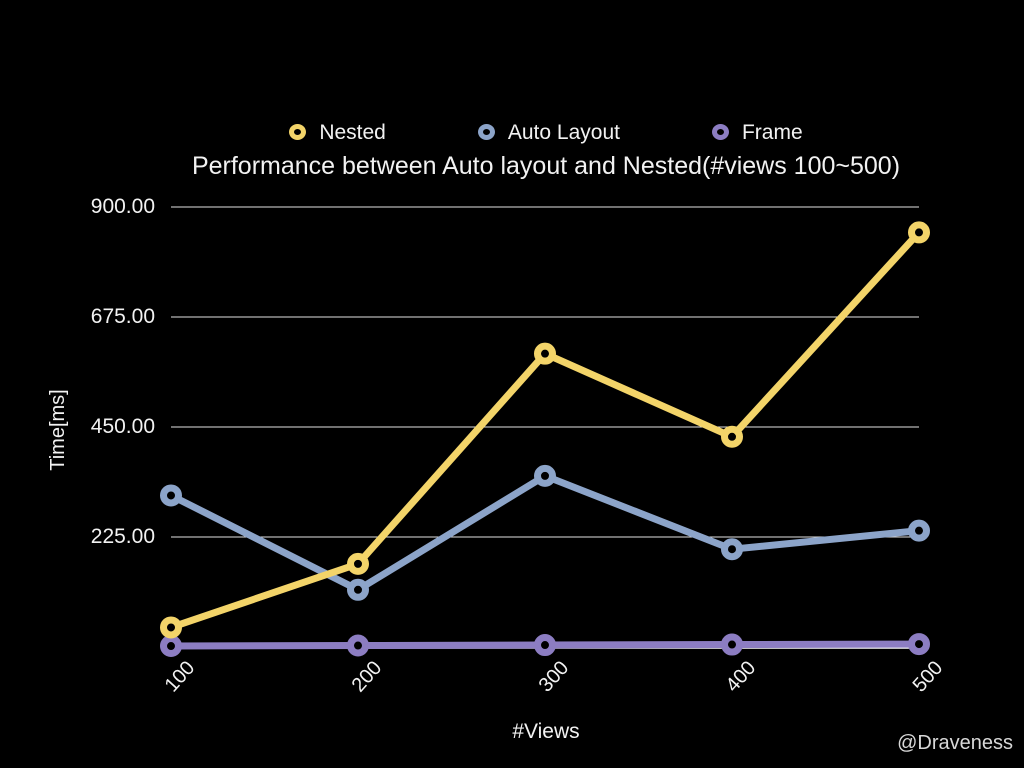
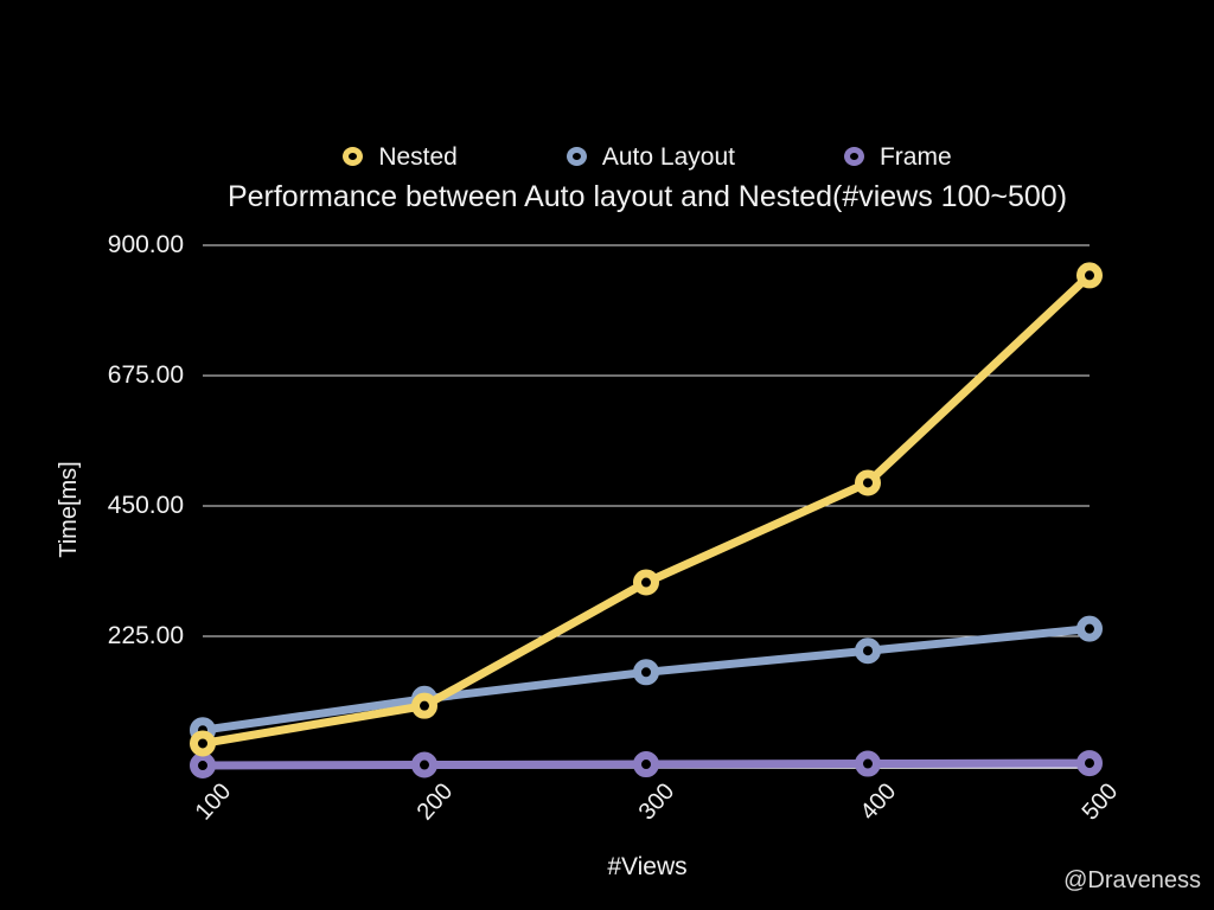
Auto Layout/100: 310 -> 60
Nested/200: 170 -> 100
Nested/300: 600 -> 320
Auto Layout/300: 350 -> 160
Nested/400: 430 -> 490
